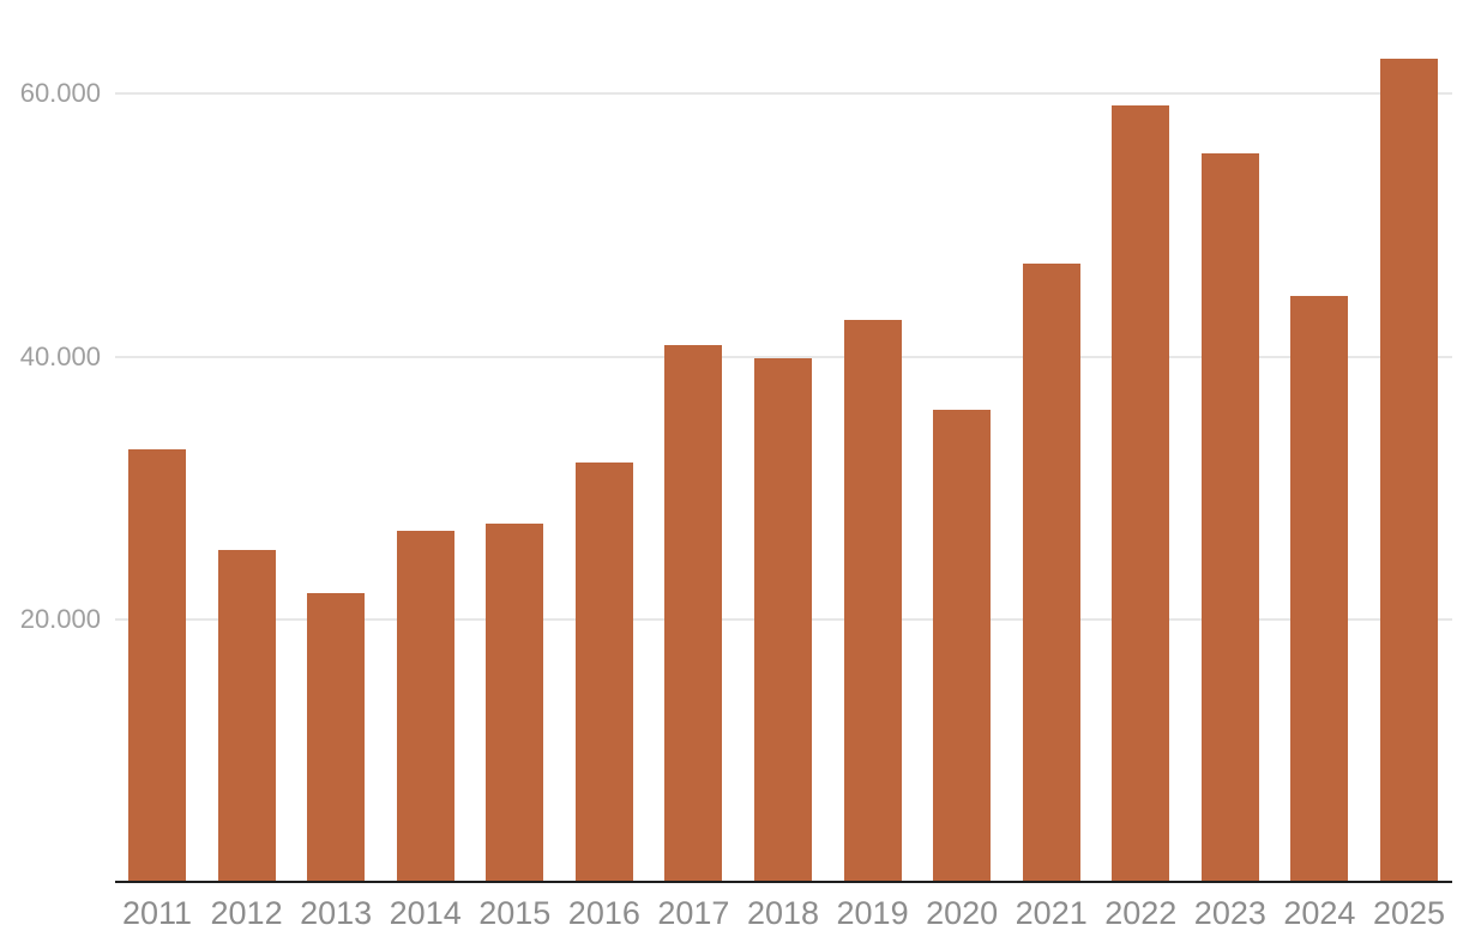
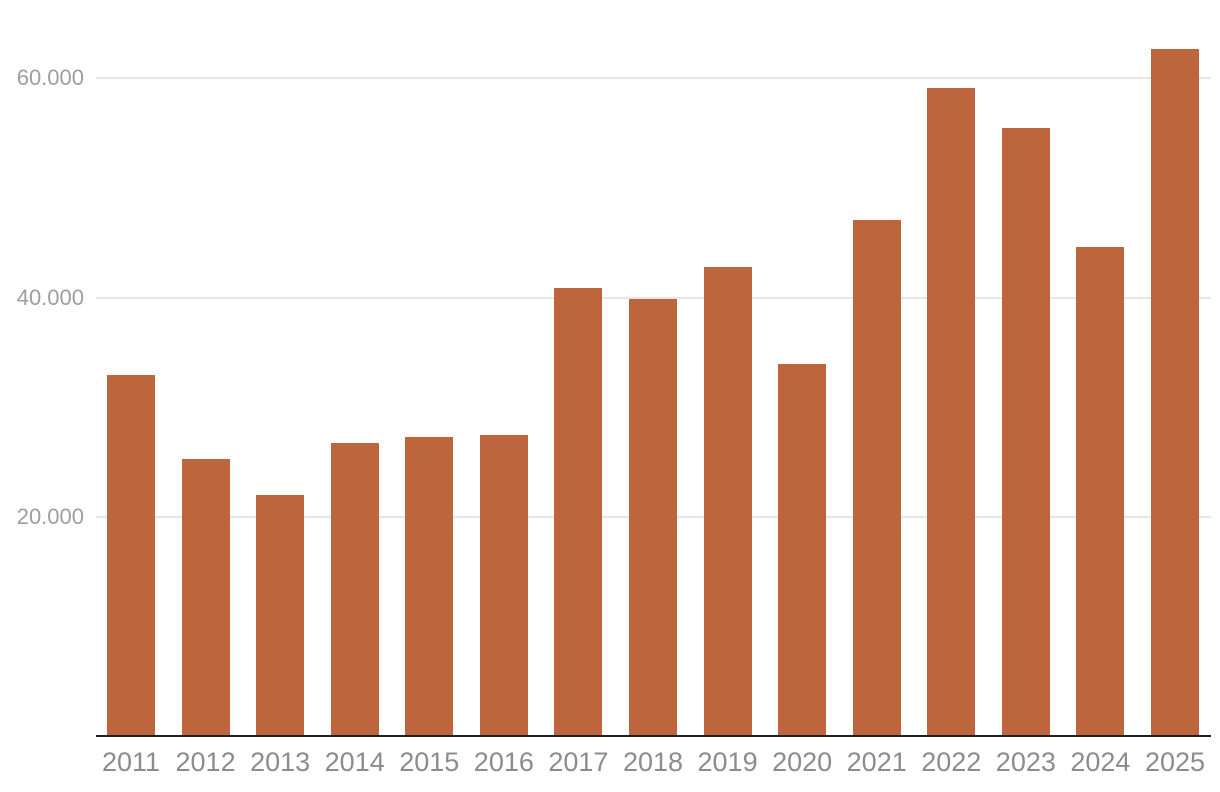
2016: 31900 -> 27500
2020: 35900 -> 33900
